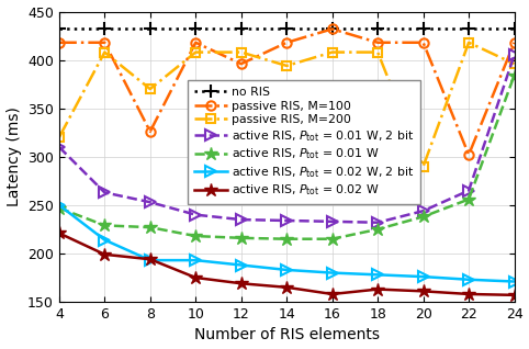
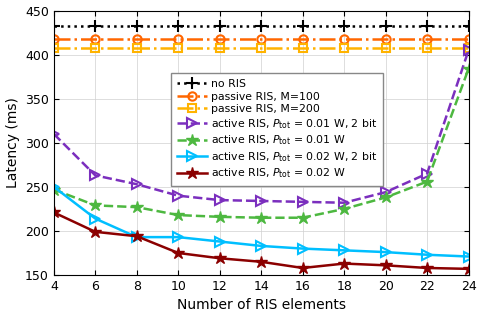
passive RIS, M=200/4: 320 -> 408
passive RIS, M=100/8: 326 -> 418
passive RIS, M=200/8: 370 -> 408
passive RIS, M=100/12: 396 -> 418
passive RIS, M=200/14: 394 -> 408
passive RIS, M=100/16: 432 -> 418
passive RIS, M=200/20: 290 -> 408
passive RIS, M=100/22: 302 -> 418
passive RIS, M=200/22: 418 -> 408
passive RIS, M=200/24: 396 -> 408
